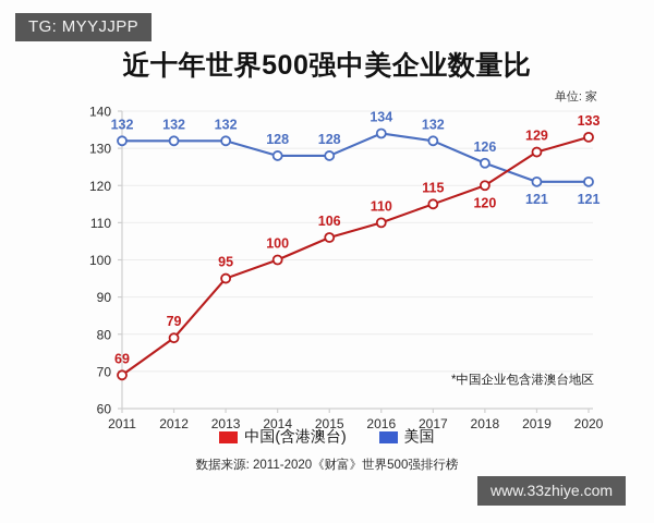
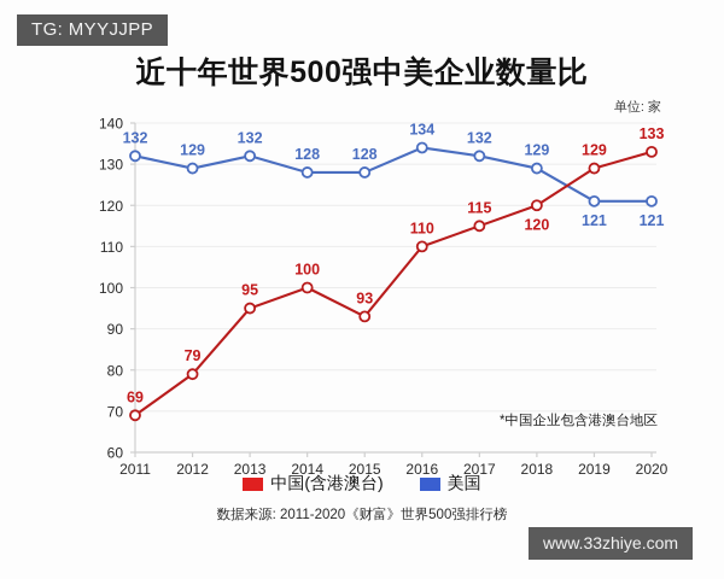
美国/2012: 132 -> 129
中国(含港澳台)/2015: 106 -> 93
美国/2018: 126 -> 129
